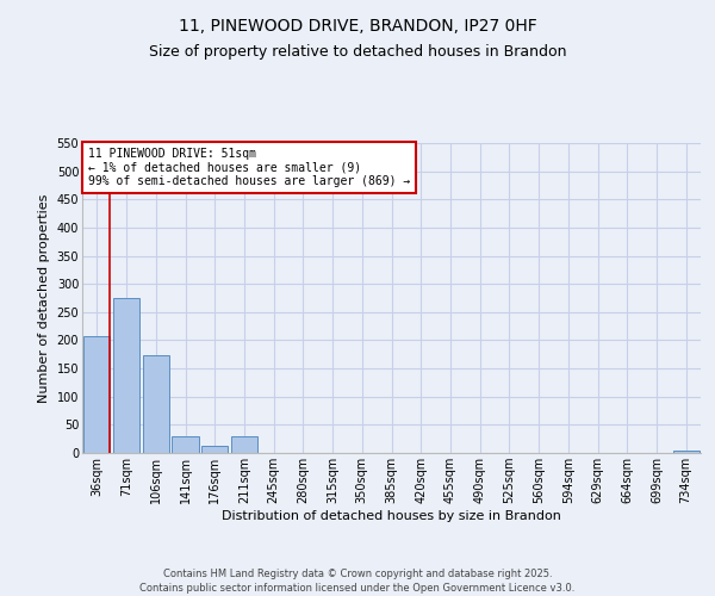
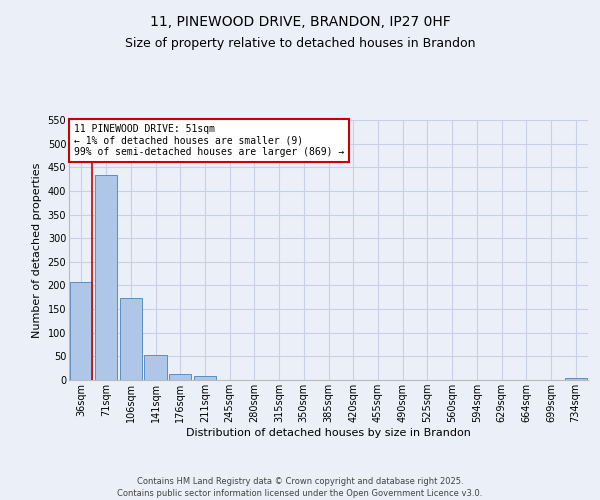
71sqm: 275 -> 433
141sqm: 30 -> 53
211sqm: 30 -> 8
